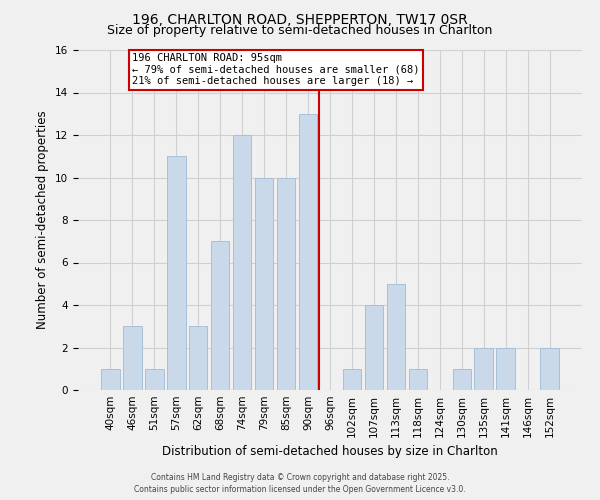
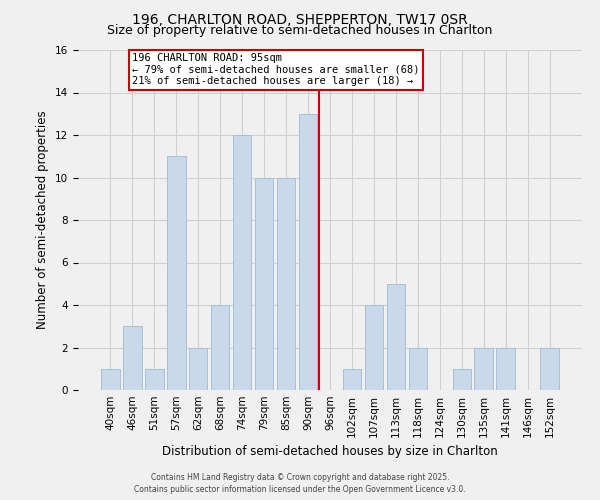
62sqm: 3 -> 2
68sqm: 7 -> 4
118sqm: 1 -> 2
